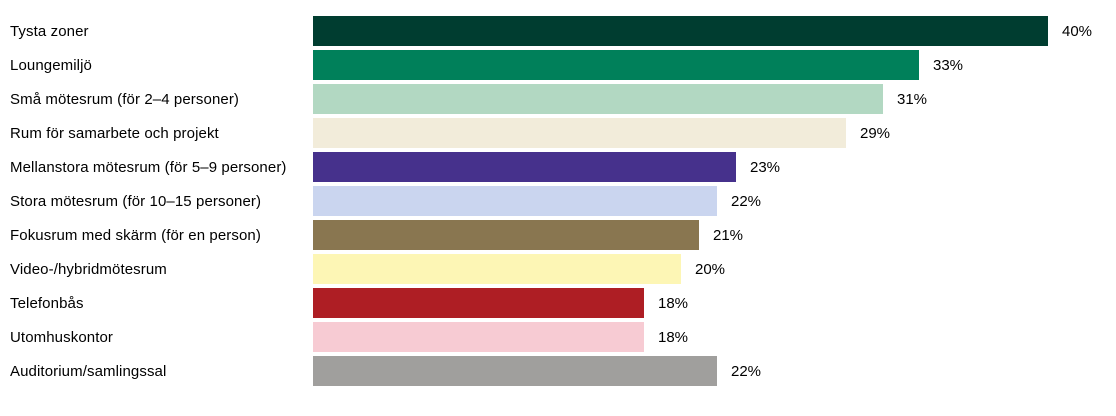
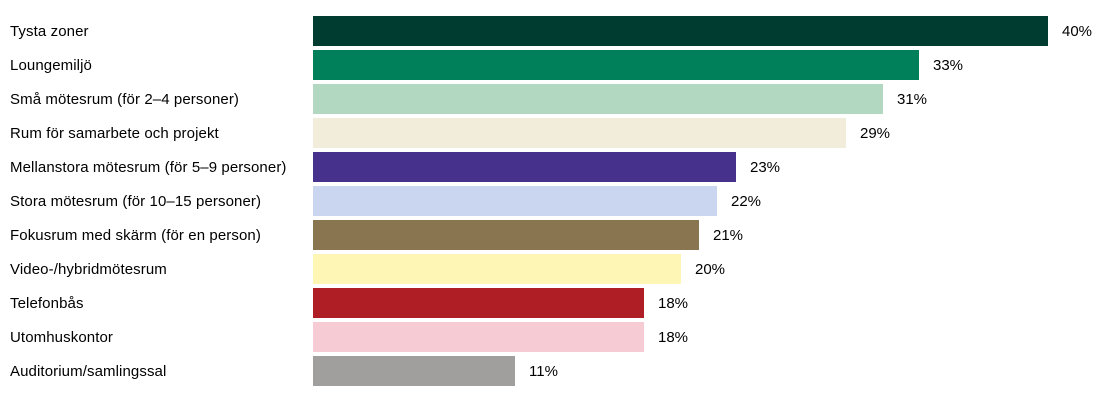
Auditorium/samlingssal: 22% -> 11%
